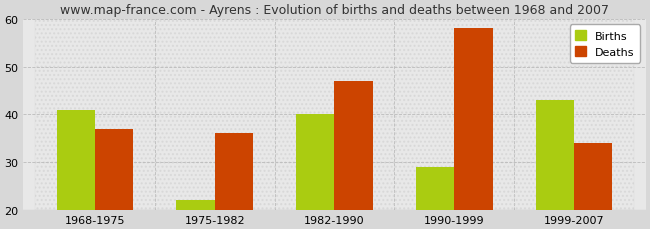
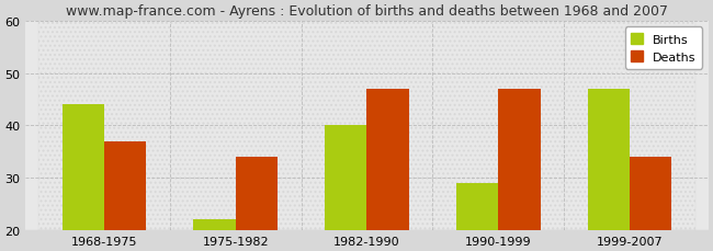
Births/1968-1975: 41 -> 44
Deaths/1975-1982: 36 -> 34
Deaths/1990-1999: 58 -> 47
Births/1999-2007: 43 -> 47
